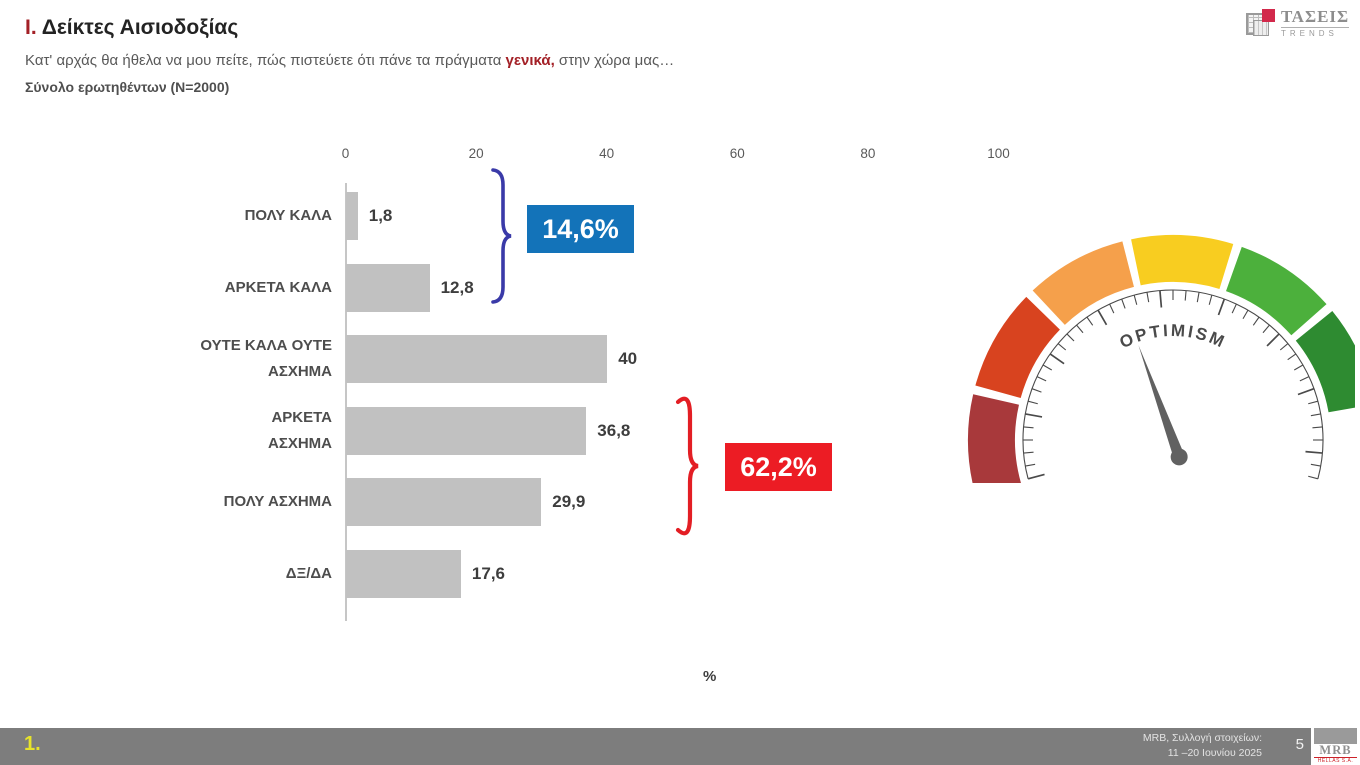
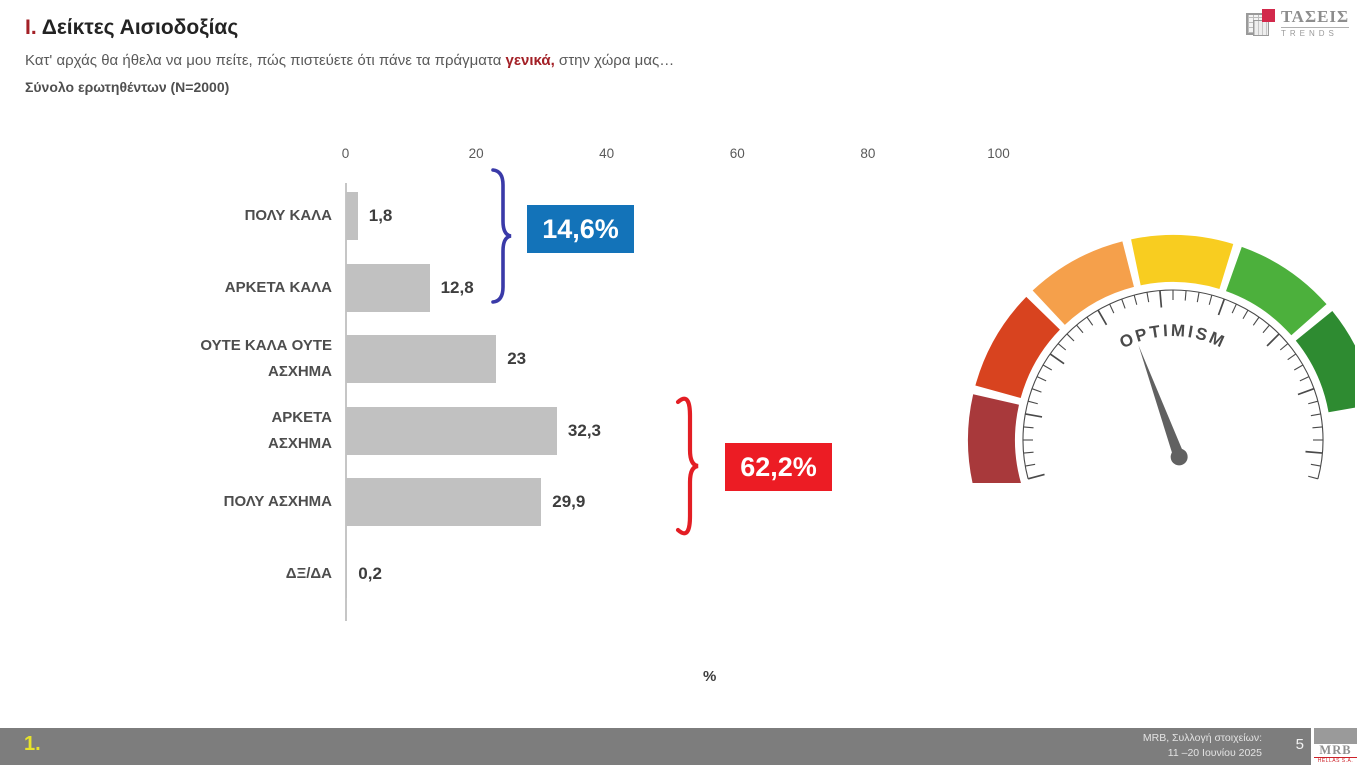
ΟΥΤΕ ΚΑΛΑ ΟΥΤΕ ΑΣΧΗΜΑ: 40 -> 23
ΑΡΚΕΤΑ ΑΣΧΗΜΑ: 36,8 -> 32,3
ΔΞ/ΔΑ: 17,6 -> 0,2
